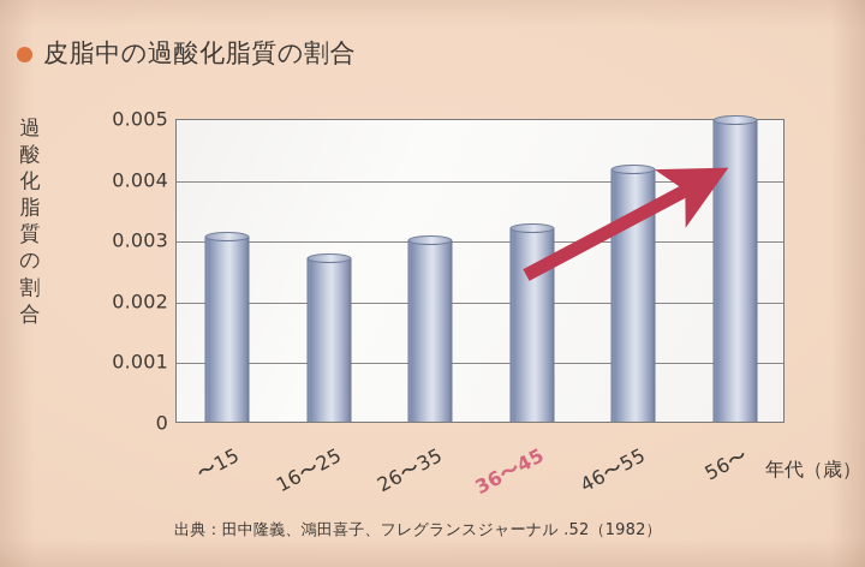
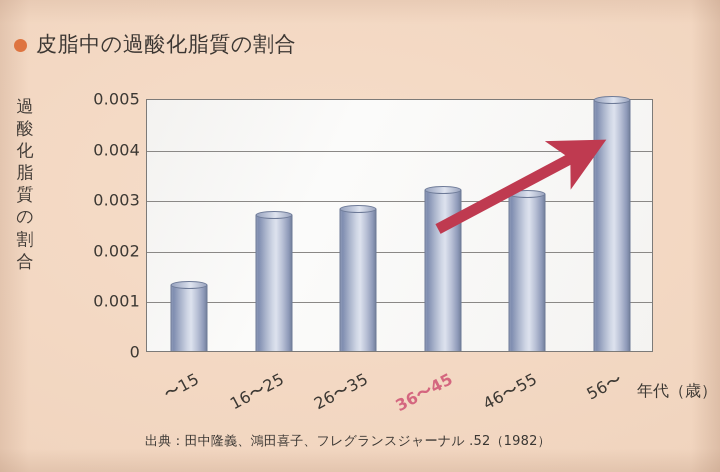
〜15: 0.0031 -> 0.0013
26〜35: 0.0030 -> 0.0028
46〜55: 0.0042 -> 0.0031
